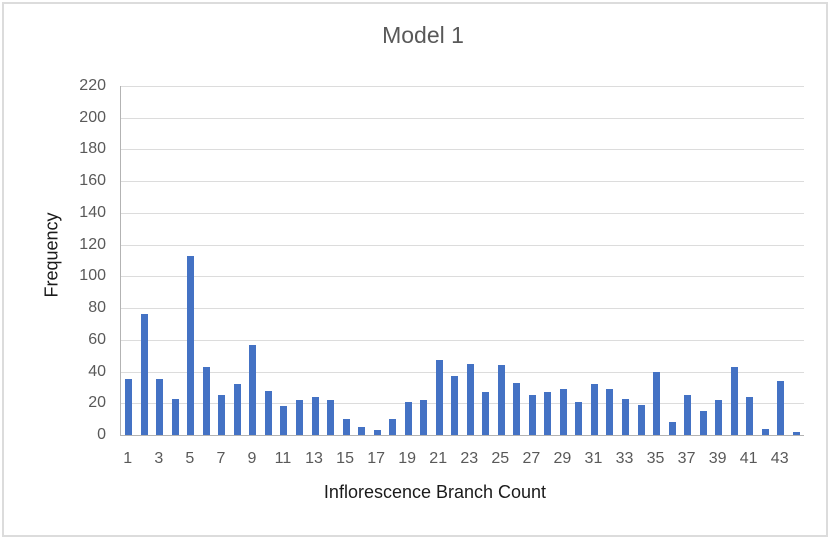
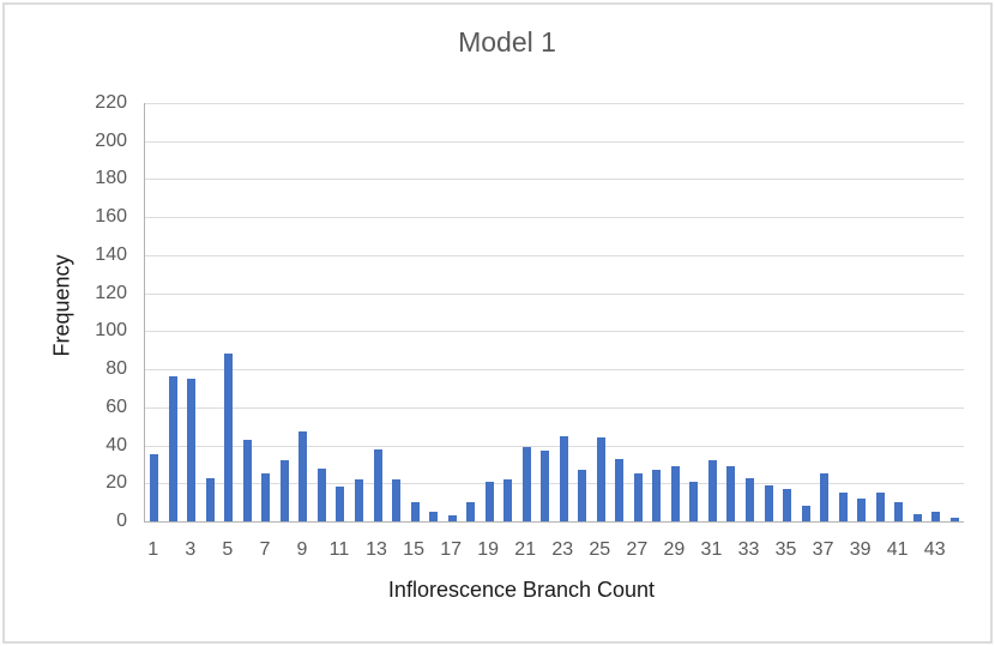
3: 35 -> 75
5: 113 -> 88
9: 57 -> 47
13: 24 -> 38
21: 47 -> 39
35: 40 -> 17
39: 22 -> 12
40: 43 -> 15
41: 24 -> 10
43: 34 -> 5
